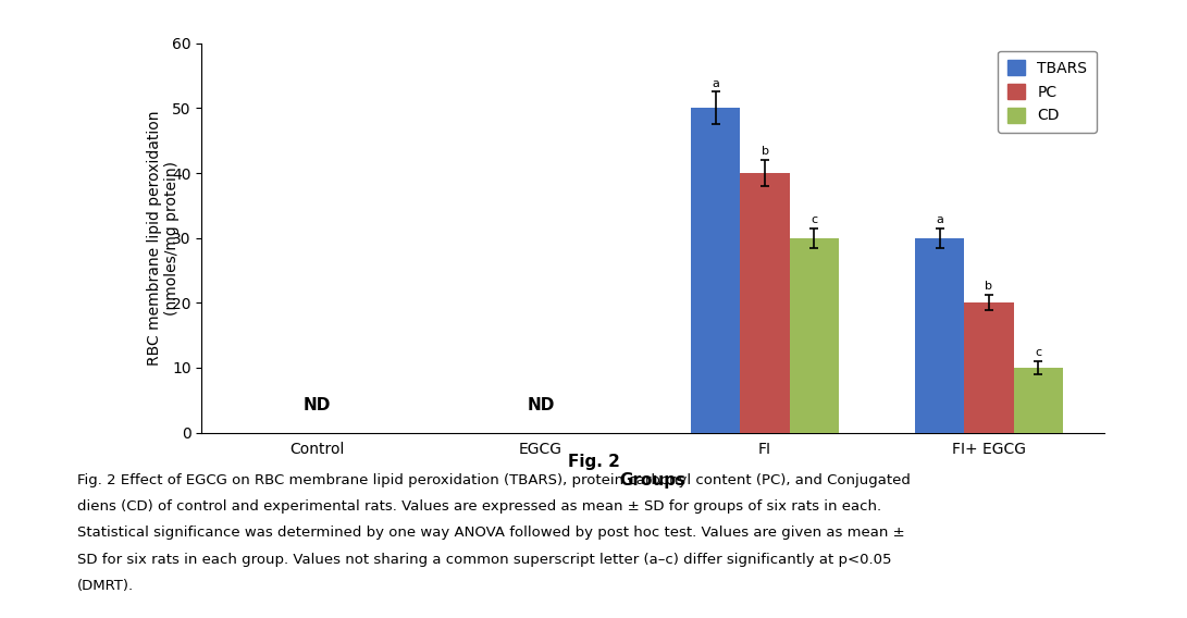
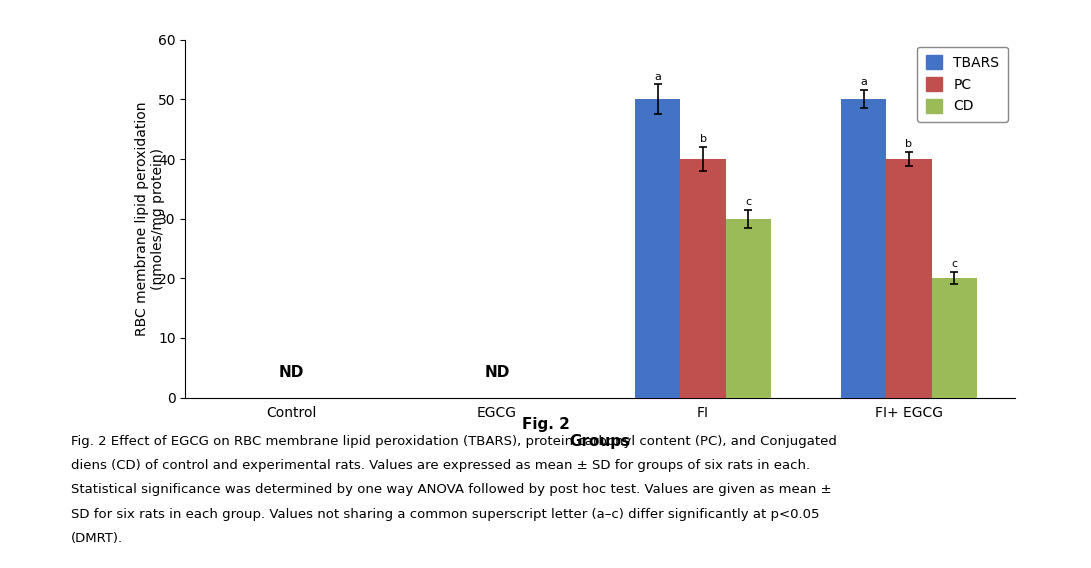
TBARS/FI+ EGCG: 30 -> 50
PC/FI+ EGCG: 20 -> 40
CD/FI+ EGCG: 10 -> 20
